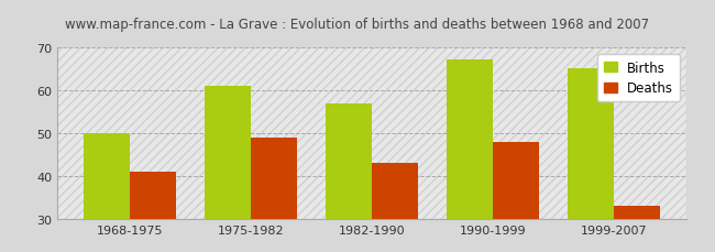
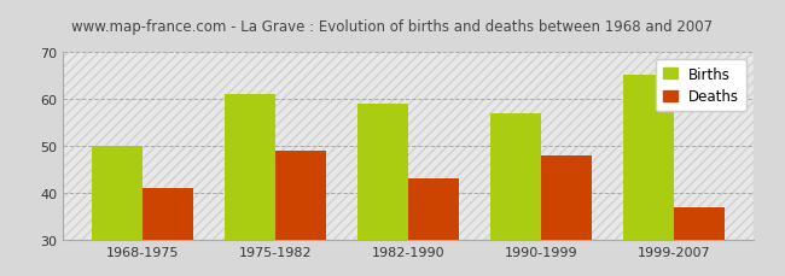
Births/1982-1990: 57 -> 59
Births/1990-1999: 67 -> 57
Deaths/1999-2007: 33 -> 37
